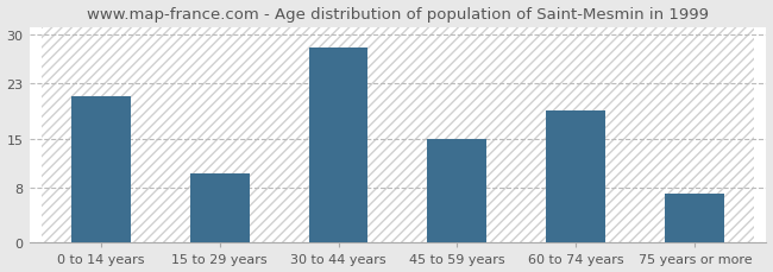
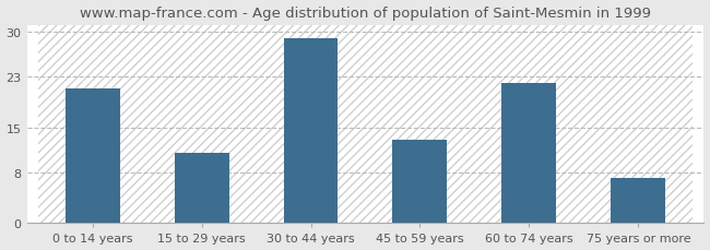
15 to 29 years: 10 -> 11
30 to 44 years: 28 -> 29
45 to 59 years: 15 -> 13
60 to 74 years: 19 -> 22
